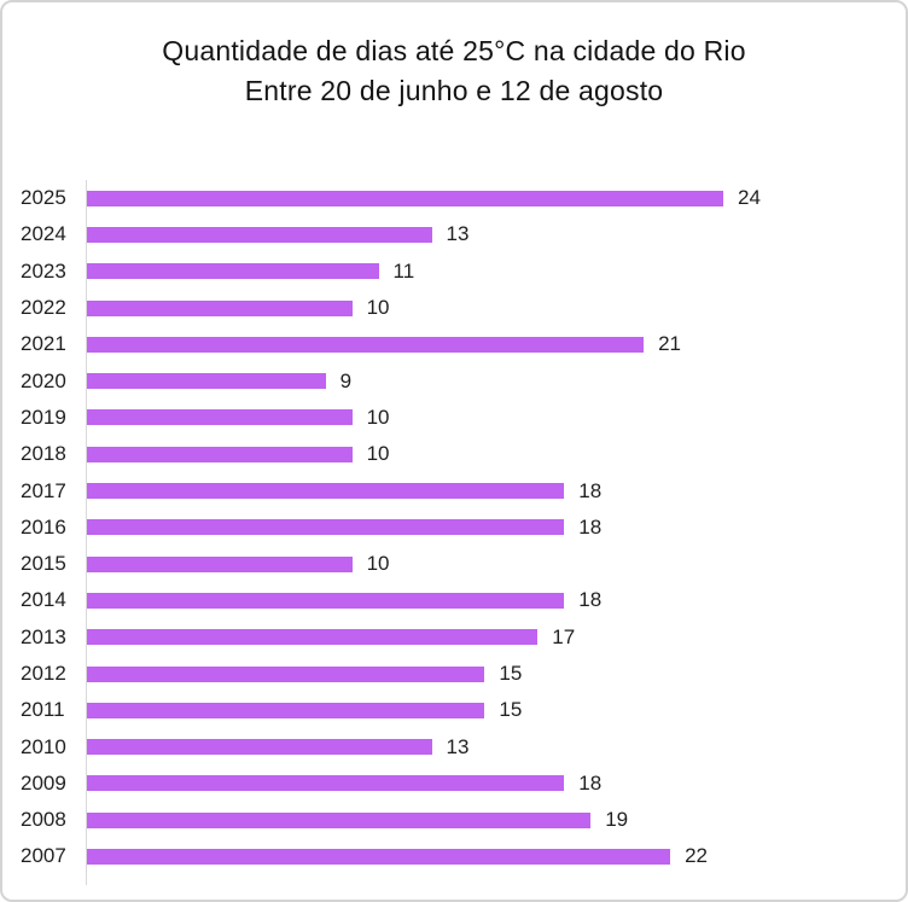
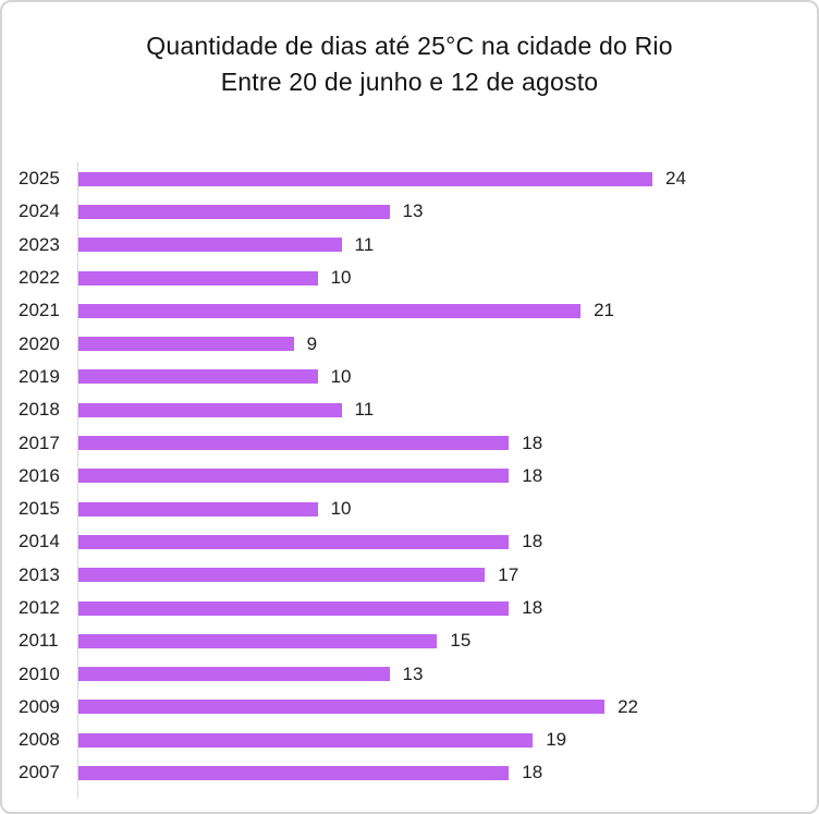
2018: 10 -> 11
2012: 15 -> 18
2009: 18 -> 22
2007: 22 -> 18
